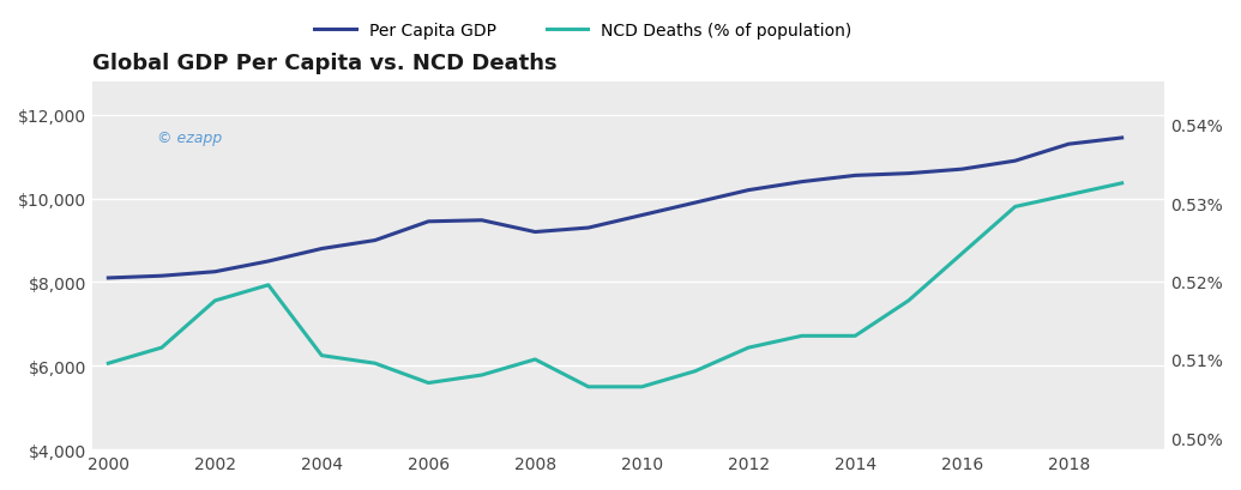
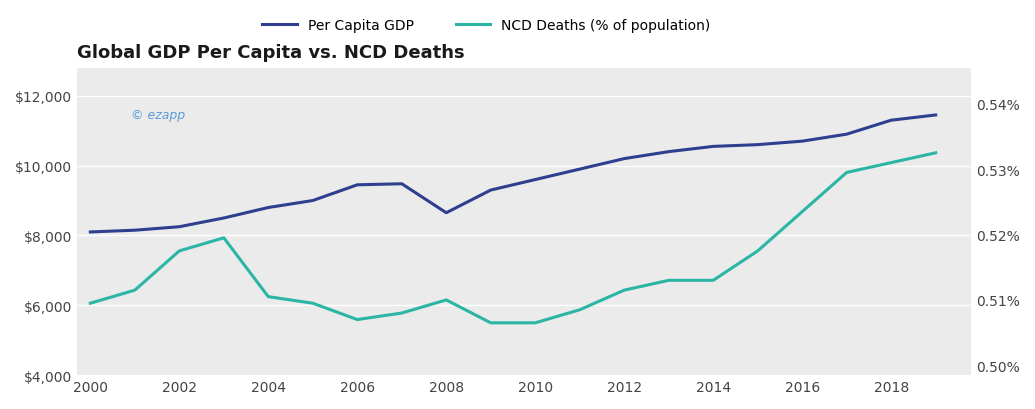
Per Capita GDP/2008: $9,200 -> $8,650
